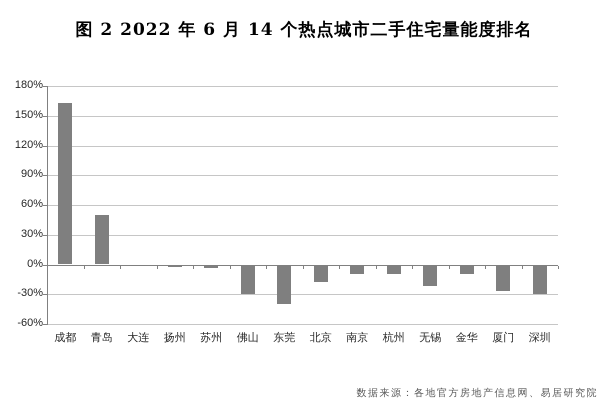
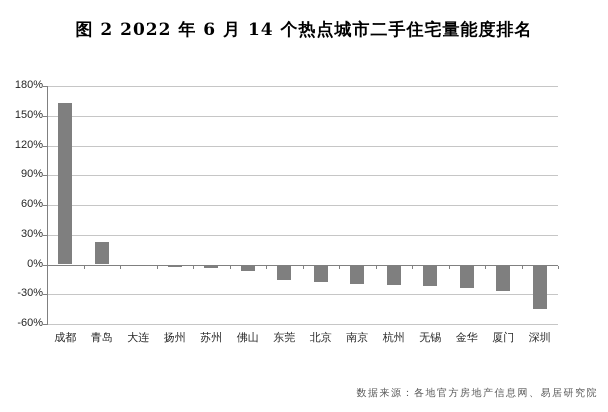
青岛: 50% -> 20%
佛山: -30% -> -10%
东莞: -40% -> -20%
南京: -10% -> -20%
杭州: -10% -> -20%
金华: -10% -> -20%
深圳: -30% -> -40%
